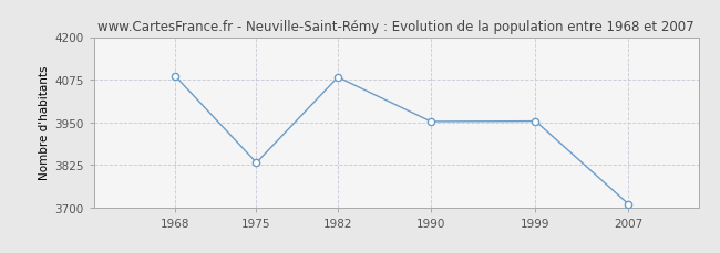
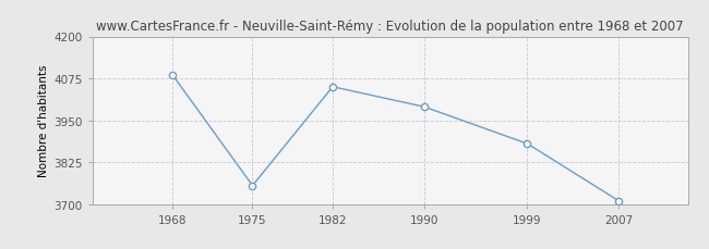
1975: 3831 -> 3755
1982: 4082 -> 4050
1990: 3952 -> 3990
1999: 3953 -> 3880
